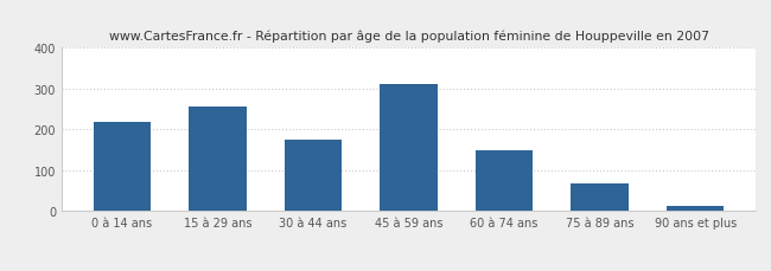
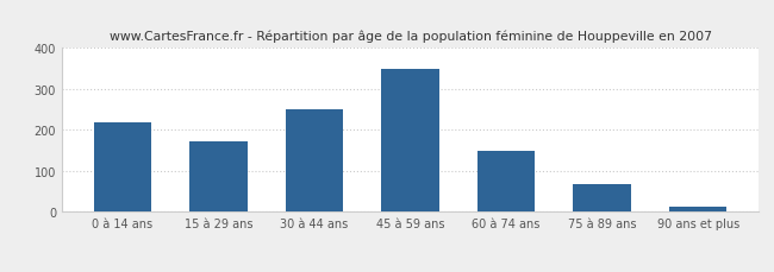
15 à 29 ans: 255 -> 172
30 à 44 ans: 175 -> 250
45 à 59 ans: 310 -> 350
